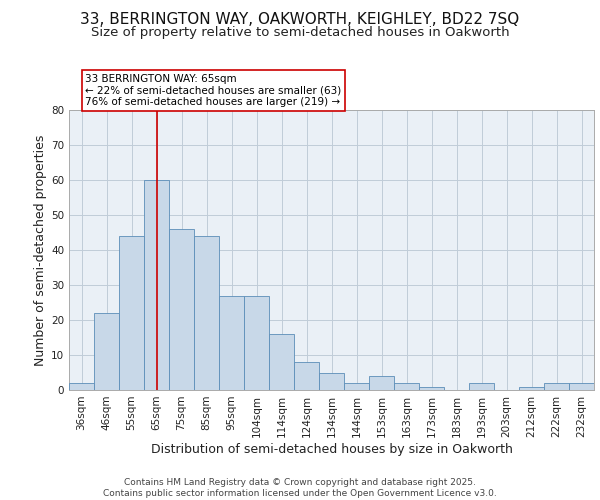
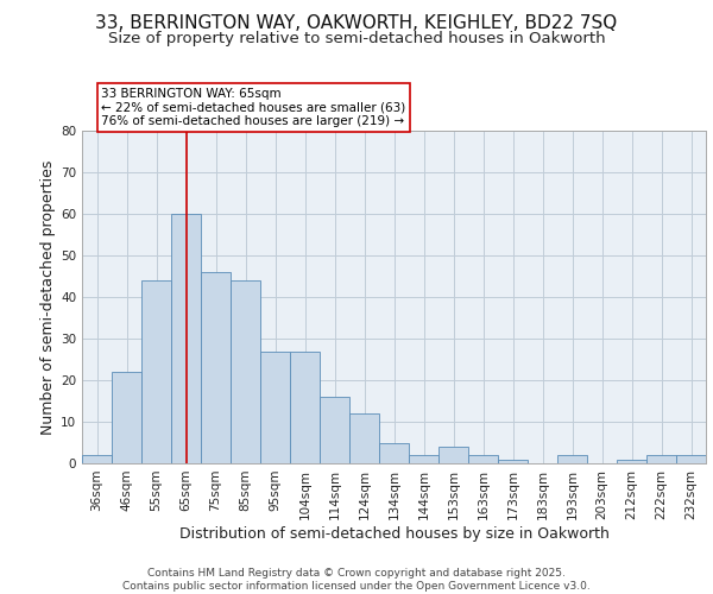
124sqm: 8 -> 12
